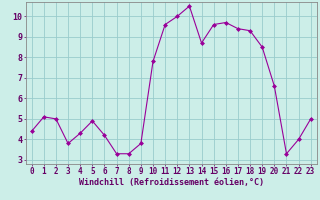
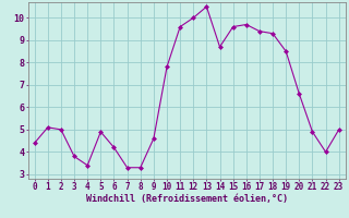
4: 4.3 -> 3.4
9: 3.8 -> 4.6
21: 3.3 -> 4.9
